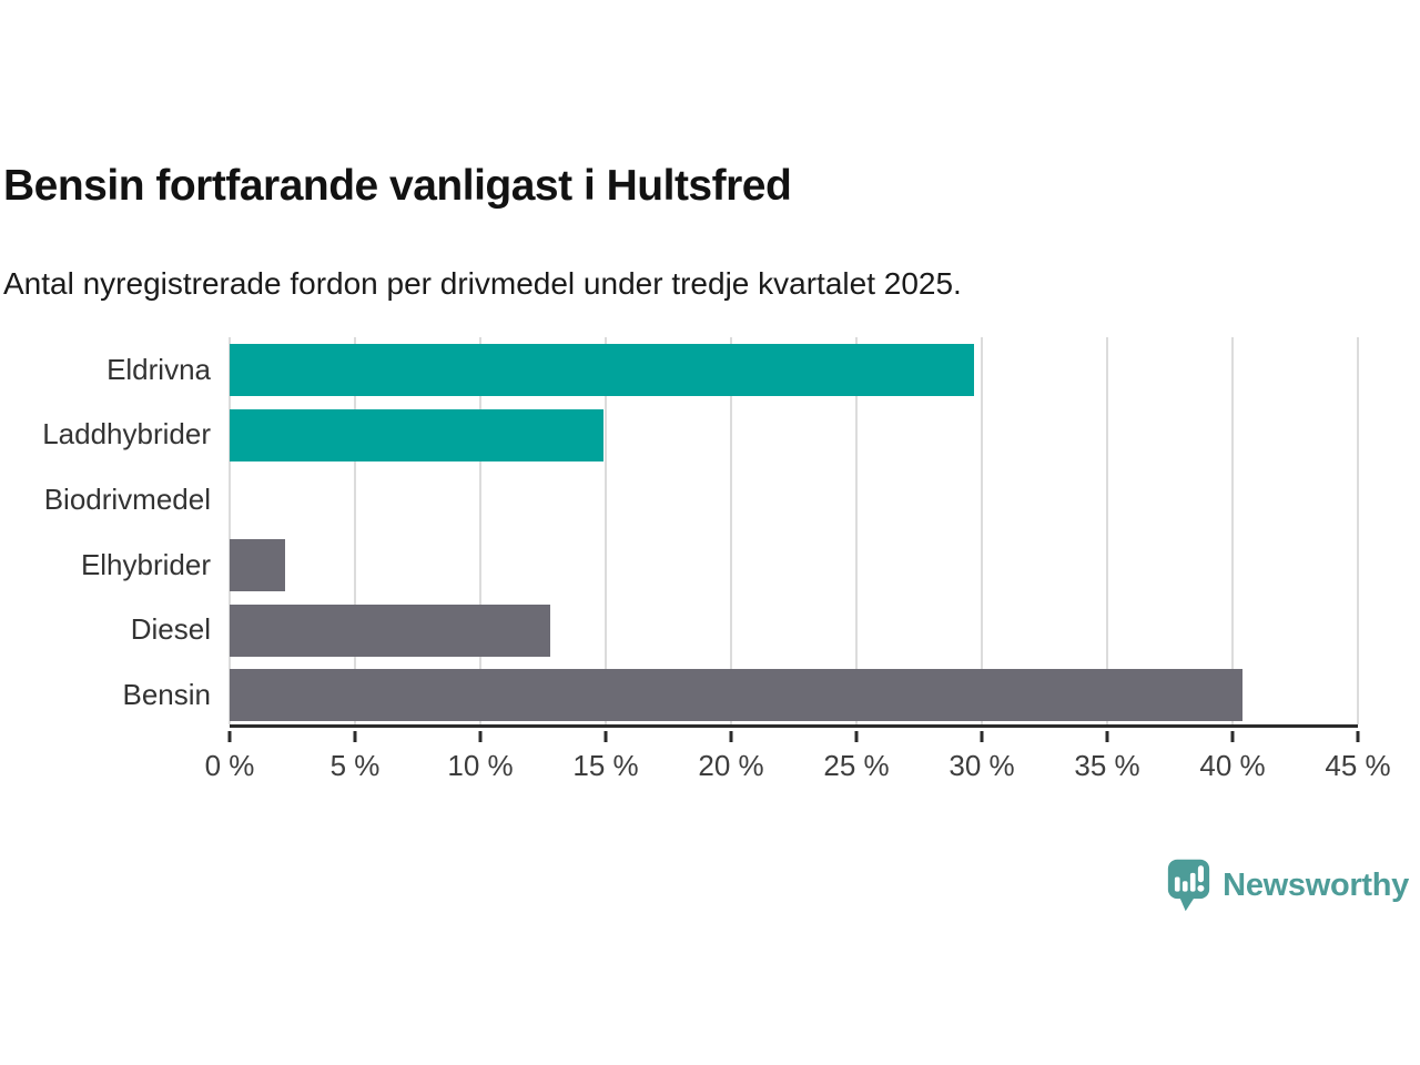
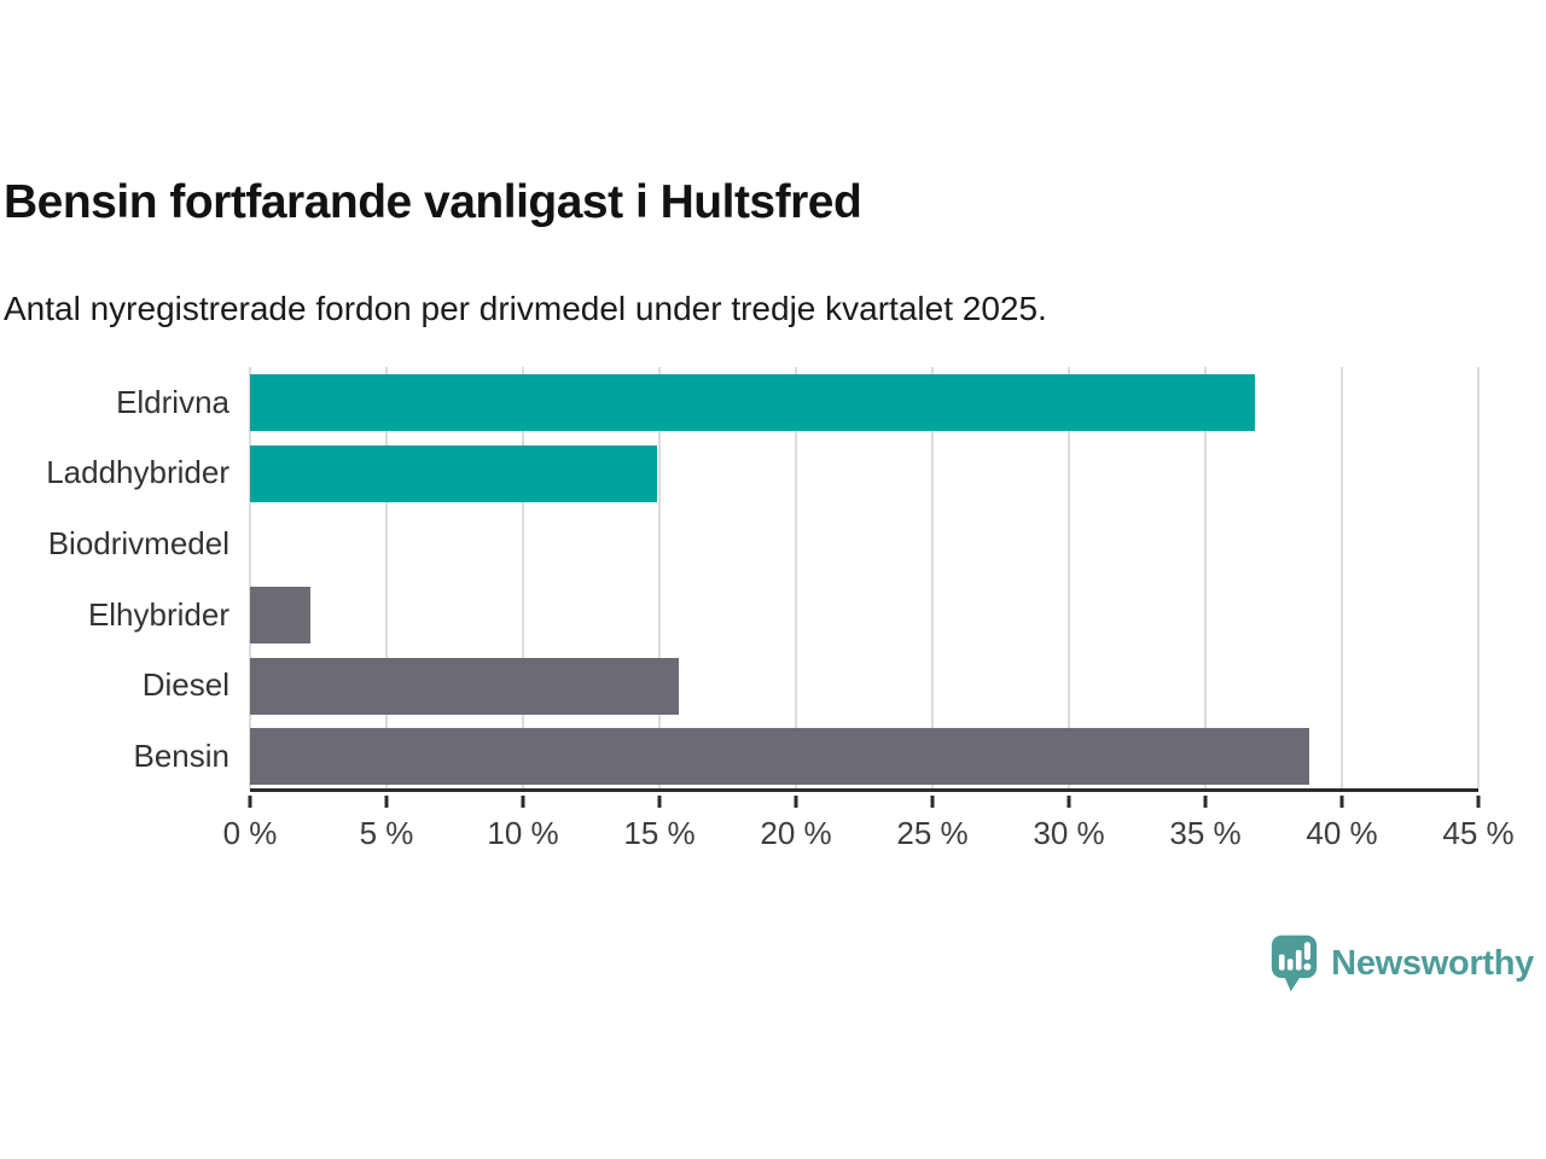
Eldrivna: 29.7% -> 36.8%
Diesel: 12.8% -> 15.7%
Bensin: 40.4% -> 38.8%
